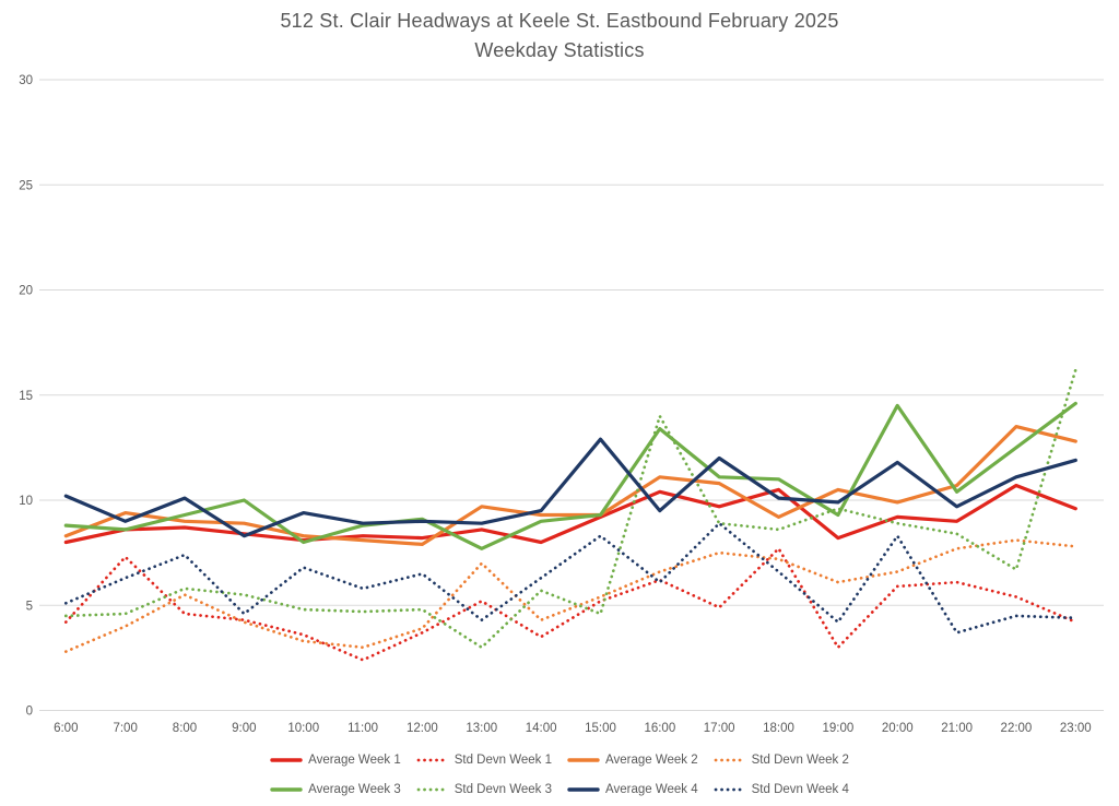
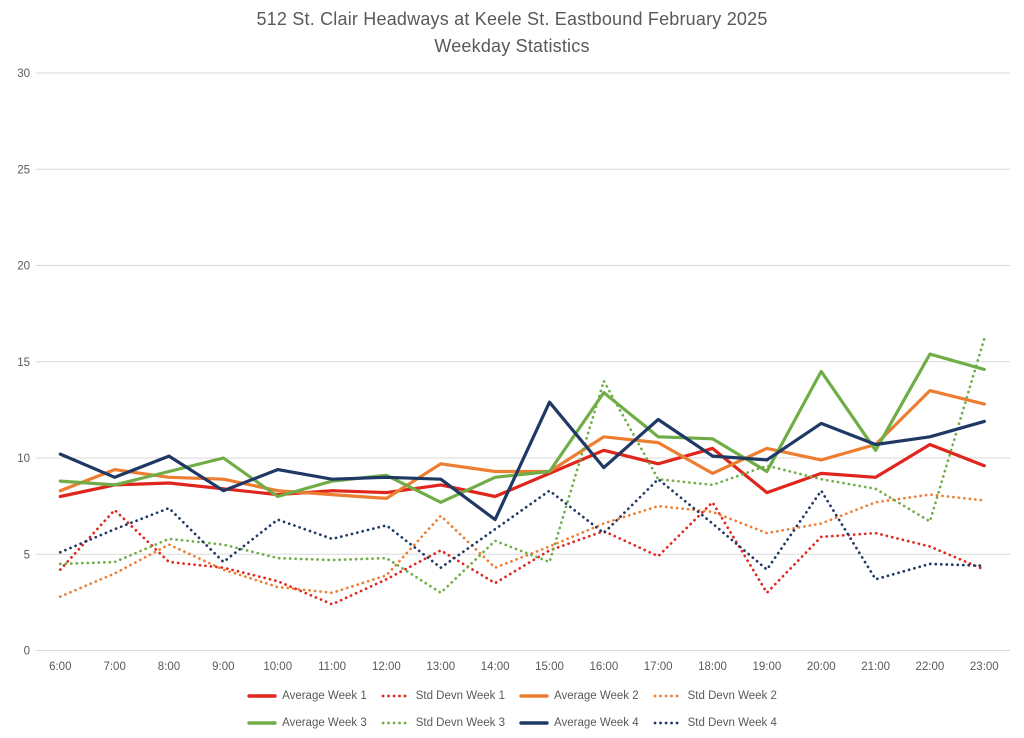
Average Week 4/14:00: 9.5 -> 6.8
Average Week 4/21:00: 9.7 -> 10.7
Average Week 3/22:00: 12.5 -> 15.4
